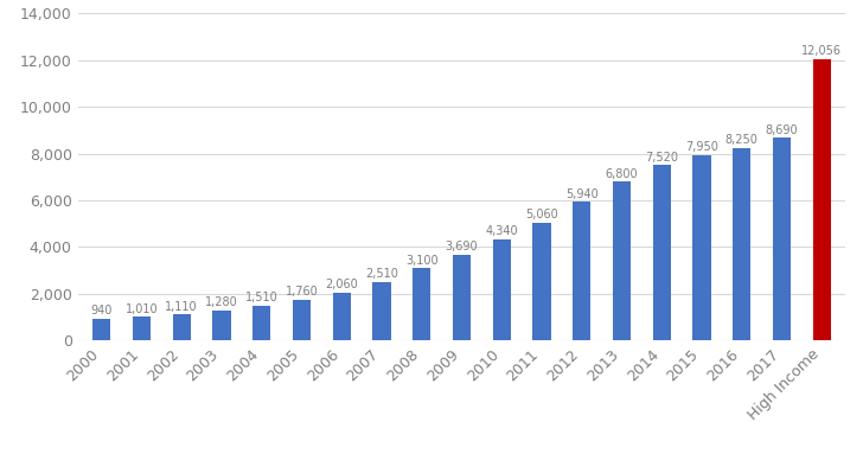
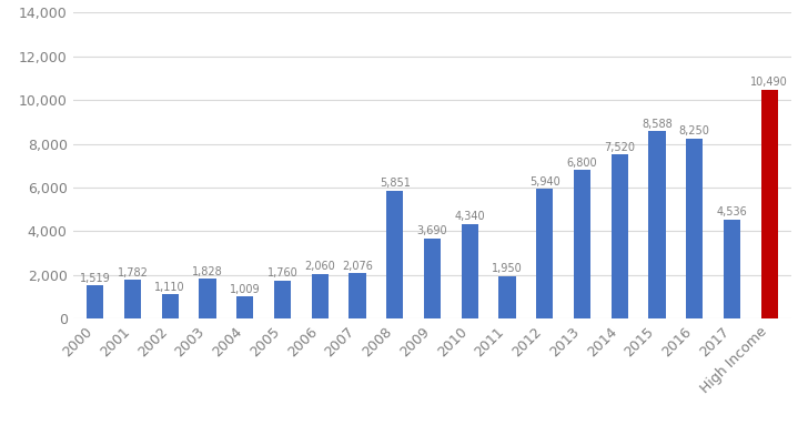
2000: 940 -> 1,519
2001: 1,010 -> 1,782
2003: 1,280 -> 1,828
2004: 1,510 -> 1,009
2007: 2,510 -> 2,076
2008: 3,100 -> 5,851
2011: 5,060 -> 1,950
2015: 7,950 -> 8,588
2017: 8,690 -> 4,536
High Income: 12,056 -> 10,490
